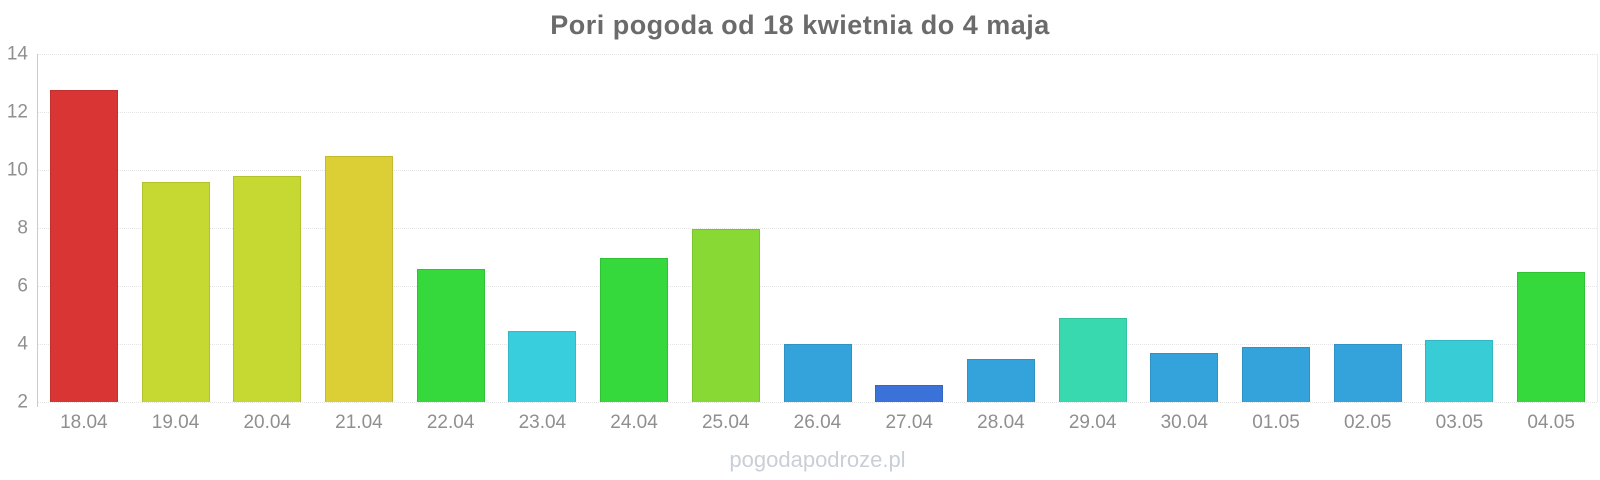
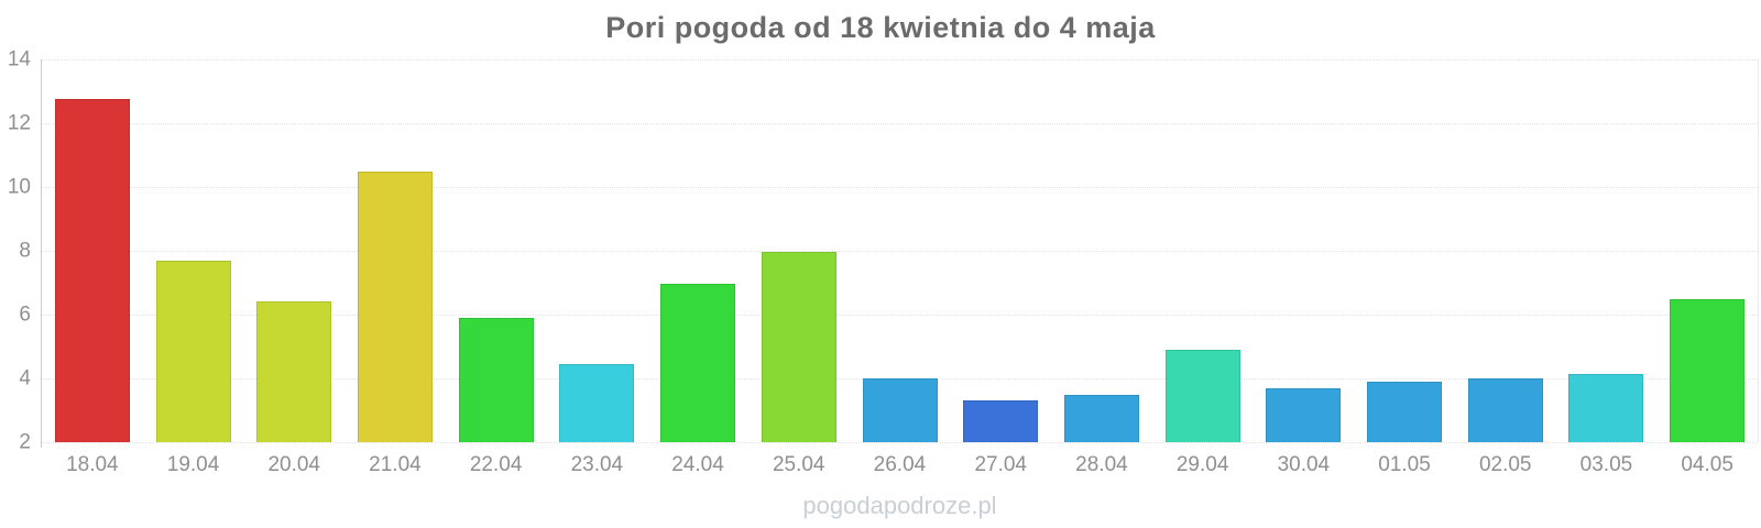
19.04: 9.6 -> 7.7
20.04: 9.8 -> 6.4
22.04: 6.6 -> 5.9
27.04: 2.6 -> 3.3
